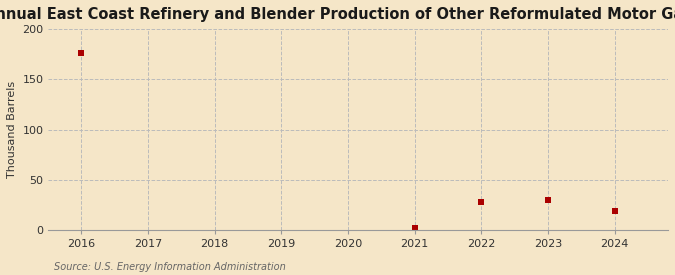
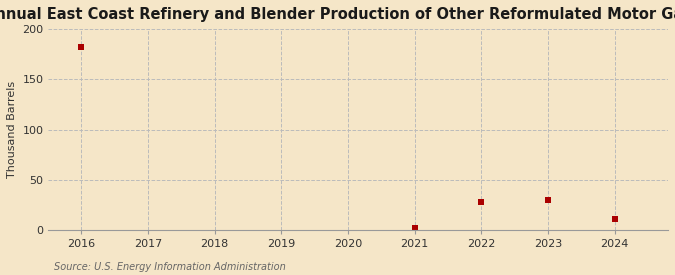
2016: 176 -> 182
2024: 19 -> 11
